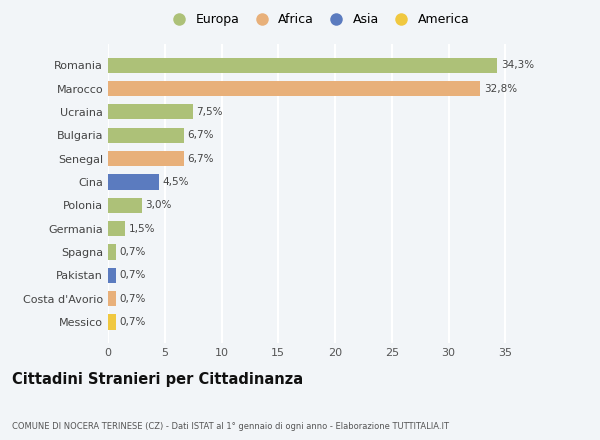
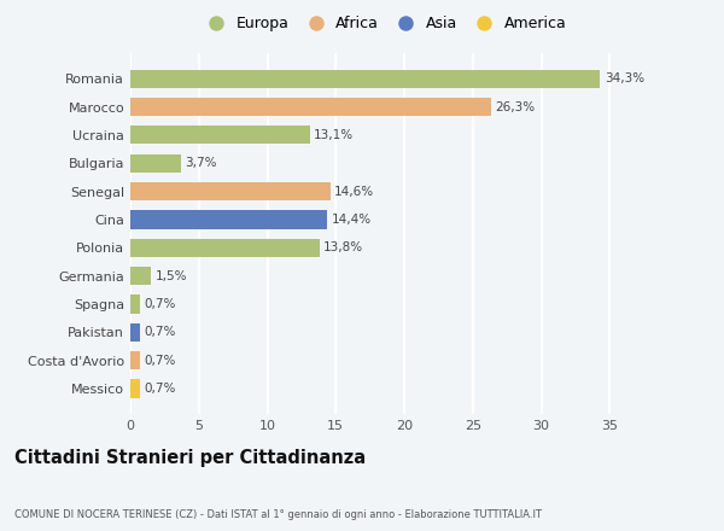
Marocco: 32,8% -> 26,3%
Ucraina: 7,5% -> 13,1%
Bulgaria: 6,7% -> 3,7%
Senegal: 6,7% -> 14,6%
Cina: 4,5% -> 14,4%
Polonia: 3,0% -> 13,8%
